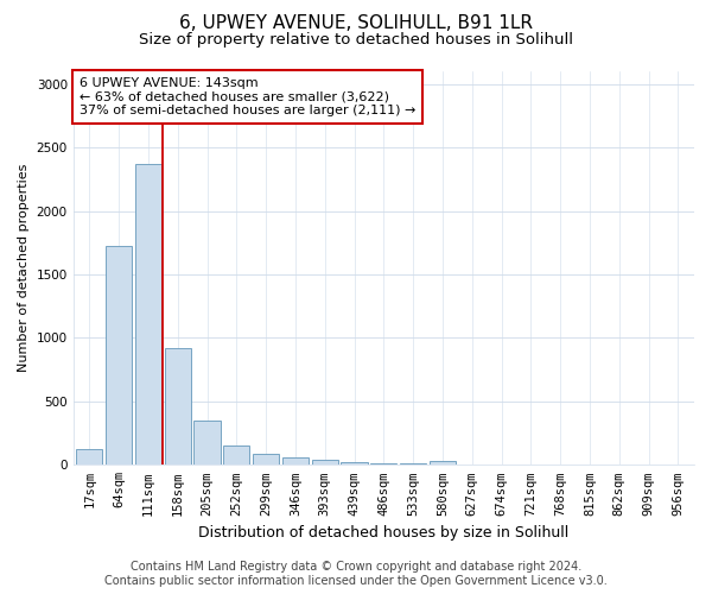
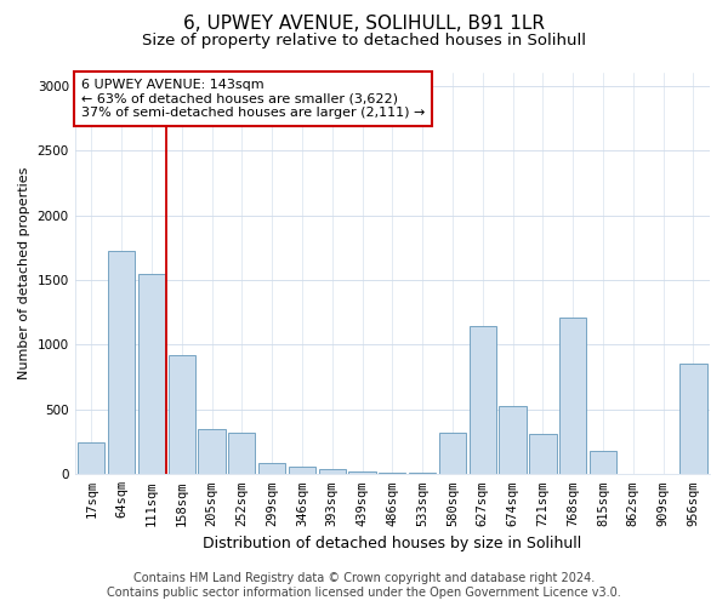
17sqm: 120 -> 250
111sqm: 2370 -> 1550
252sqm: 160 -> 320
580sqm: 40 -> 320
627sqm: 0 -> 1140
674sqm: 0 -> 530
721sqm: 0 -> 310
768sqm: 0 -> 1210
815sqm: 0 -> 180
956sqm: 0 -> 850
